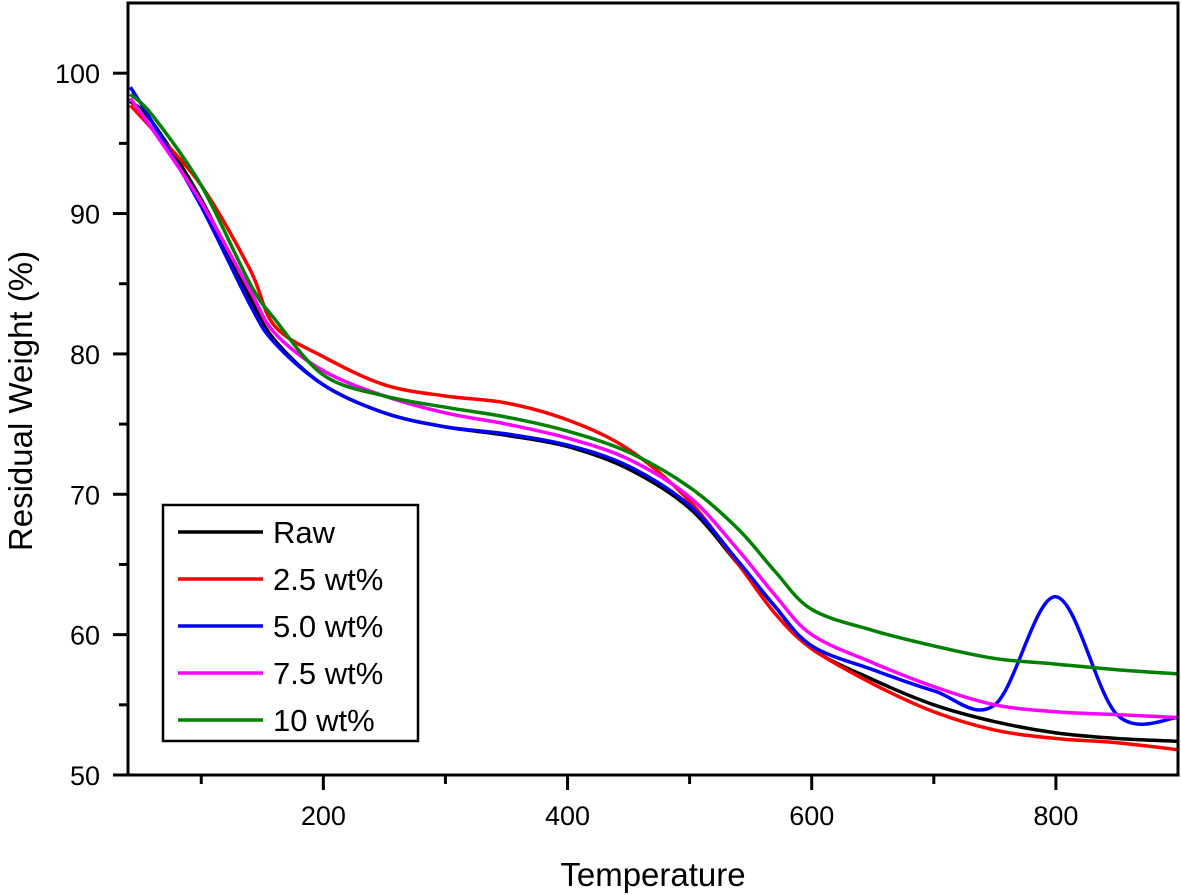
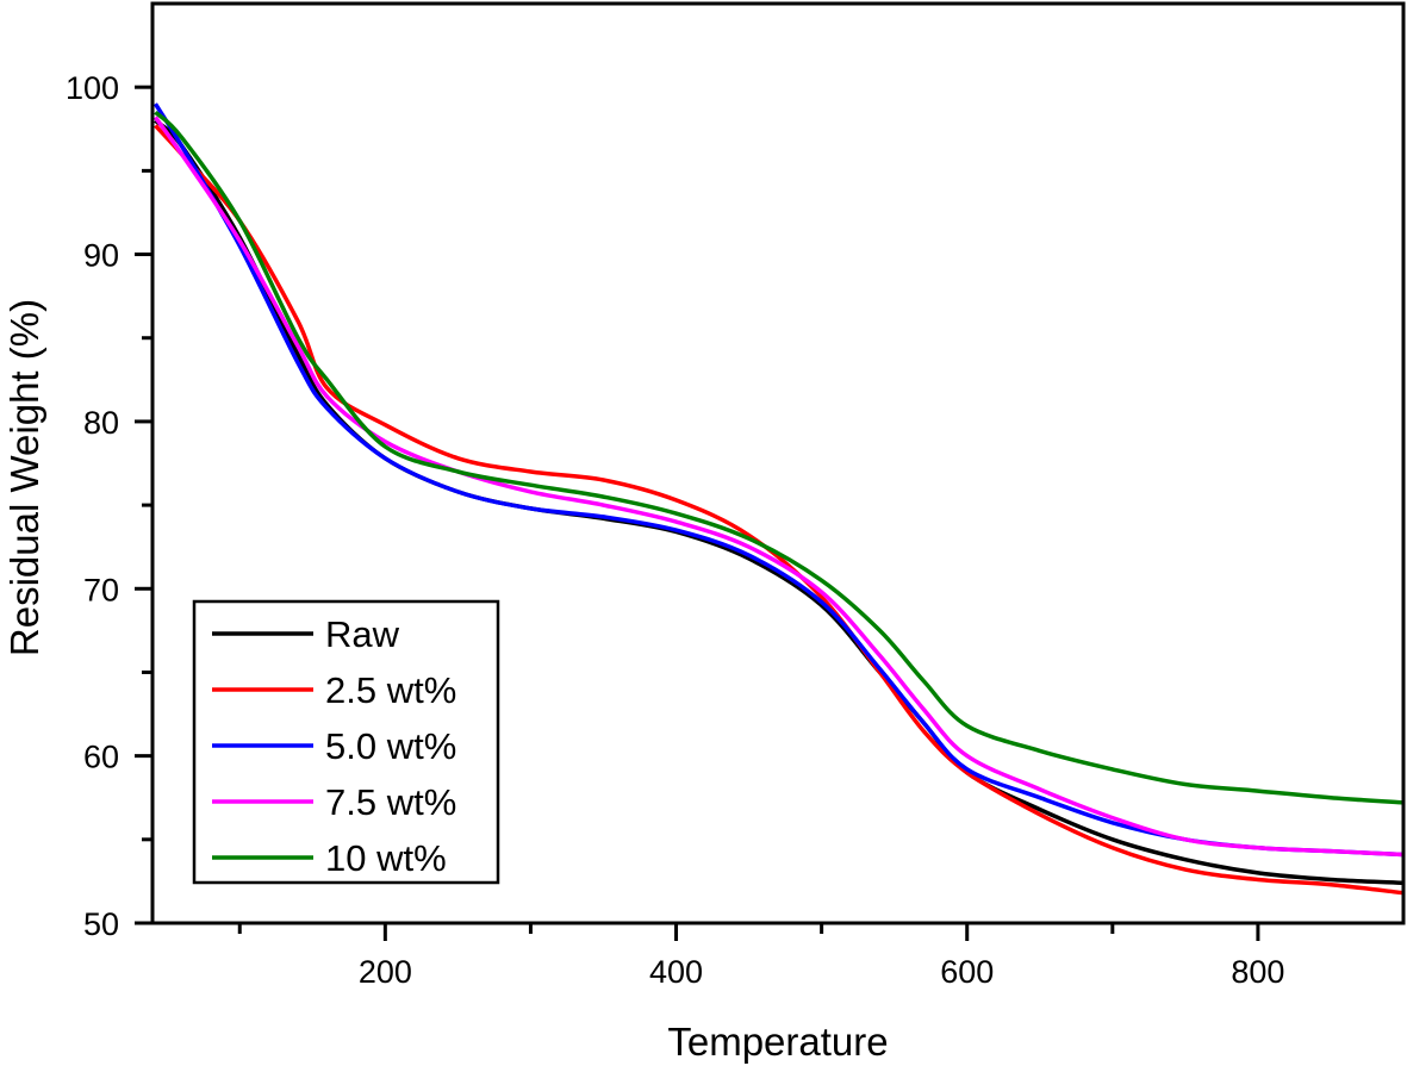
5.0 wt%/800: 62.7 -> 54.5
